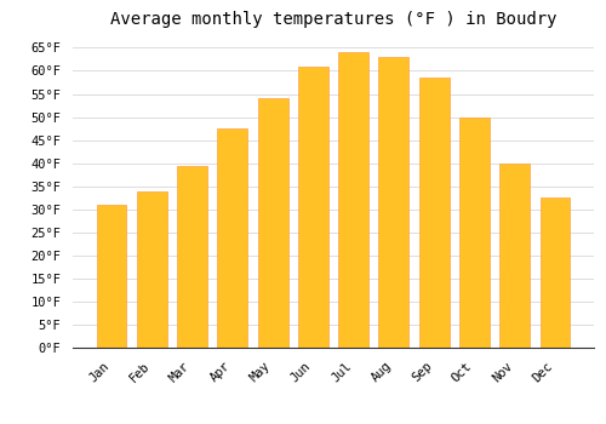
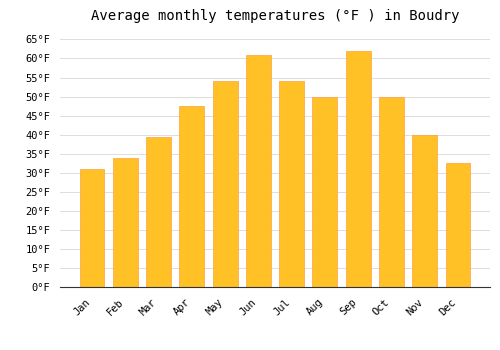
Jul: 64.0°F -> 54.0°F
Aug: 63.0°F -> 50.0°F
Sep: 58.5°F -> 62.0°F
